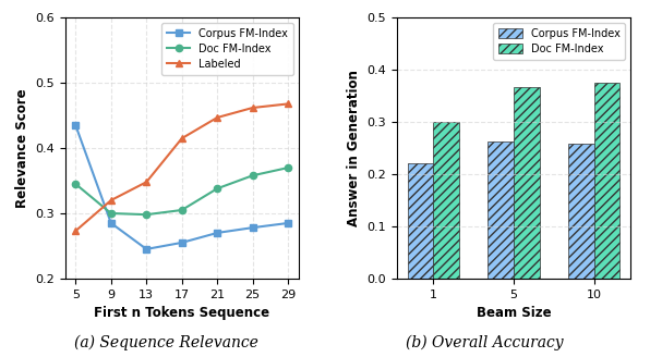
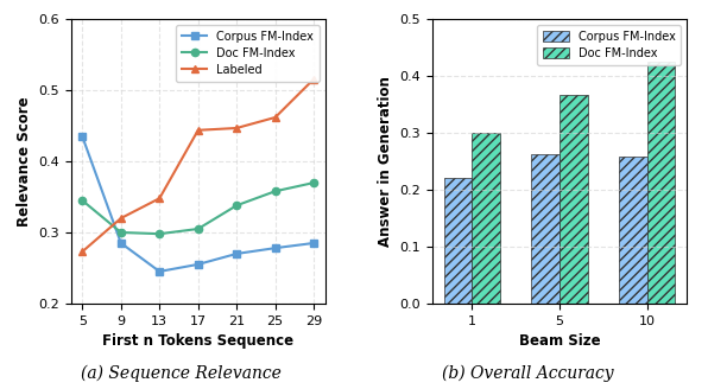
Labeled/17: 0.415 -> 0.444
Labeled/29: 0.468 -> 0.516
Doc FM-Index/10: 0.375 -> 0.425
